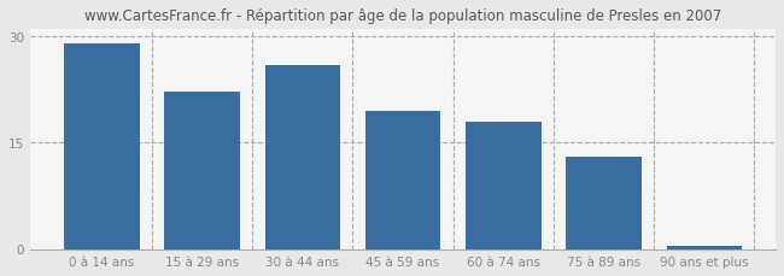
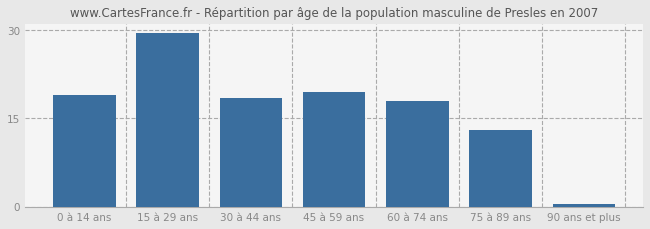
0 à 14 ans: 29.0 -> 19.0
15 à 29 ans: 22.2 -> 29.5
30 à 44 ans: 26.0 -> 18.5
